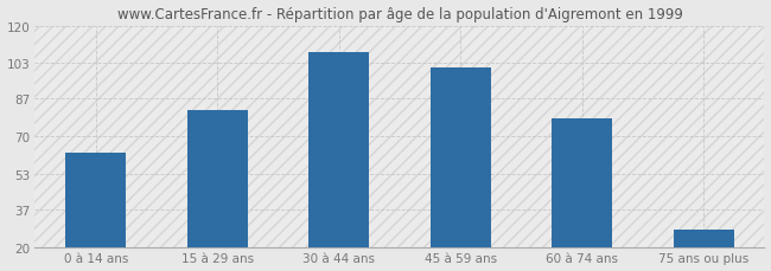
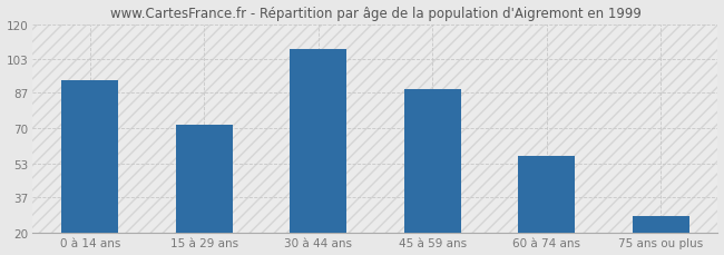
0 à 14 ans: 63 -> 93
15 à 29 ans: 82 -> 72
45 à 59 ans: 101 -> 89
60 à 74 ans: 78 -> 57
